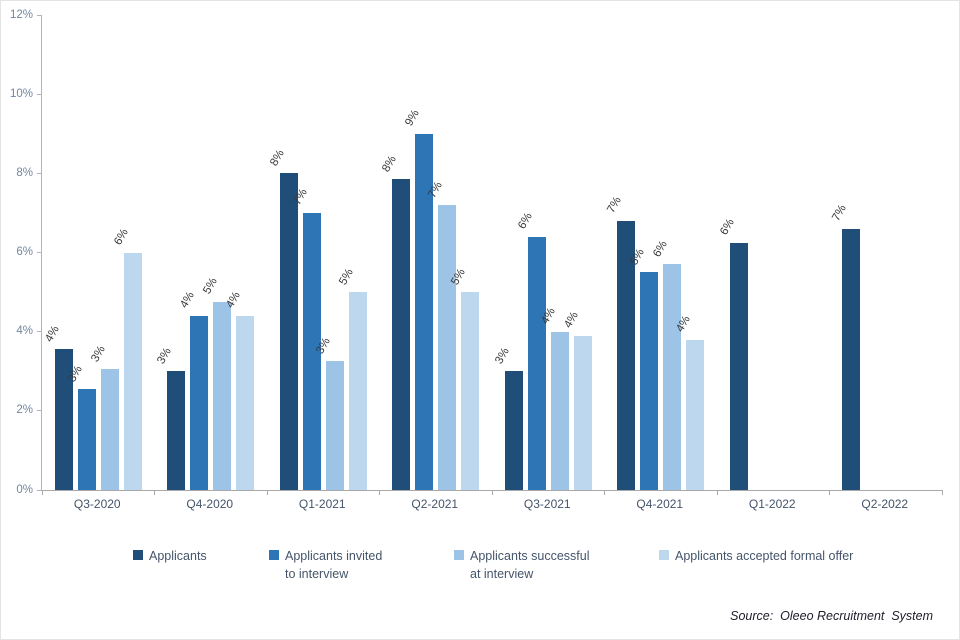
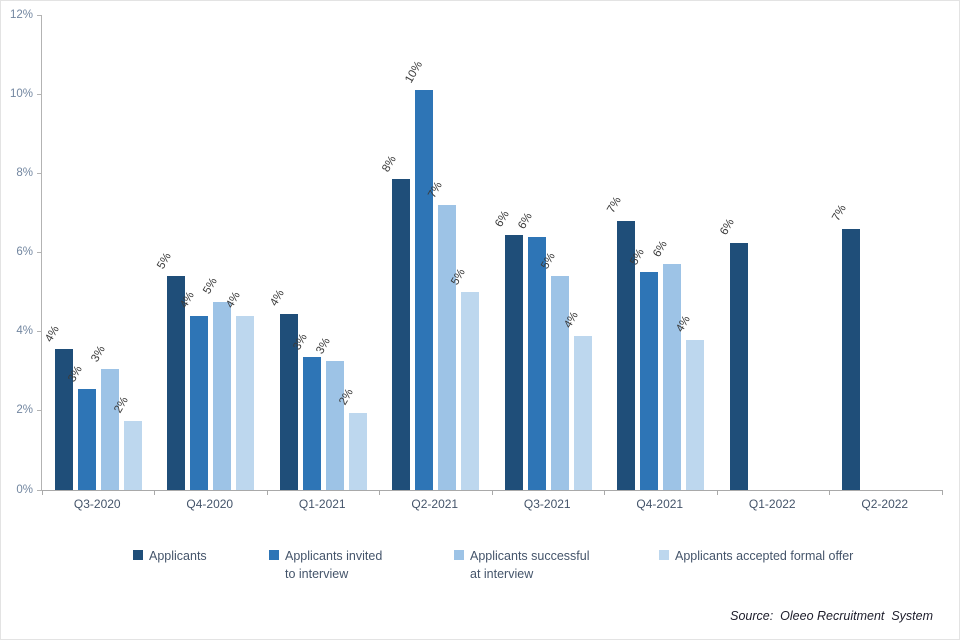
Applicants accepted formal offer/Q3-2020: 6% -> 2%
Applicants/Q4-2020: 3% -> 5%
Applicants/Q1-2021: 8% -> 4%
Applicants invited to interview/Q1-2021: 7% -> 3%
Applicants accepted formal offer/Q1-2021: 5% -> 2%
Applicants invited to interview/Q2-2021: 9% -> 10%
Applicants/Q3-2021: 3% -> 6%
Applicants successful at interview/Q3-2021: 4% -> 5%
